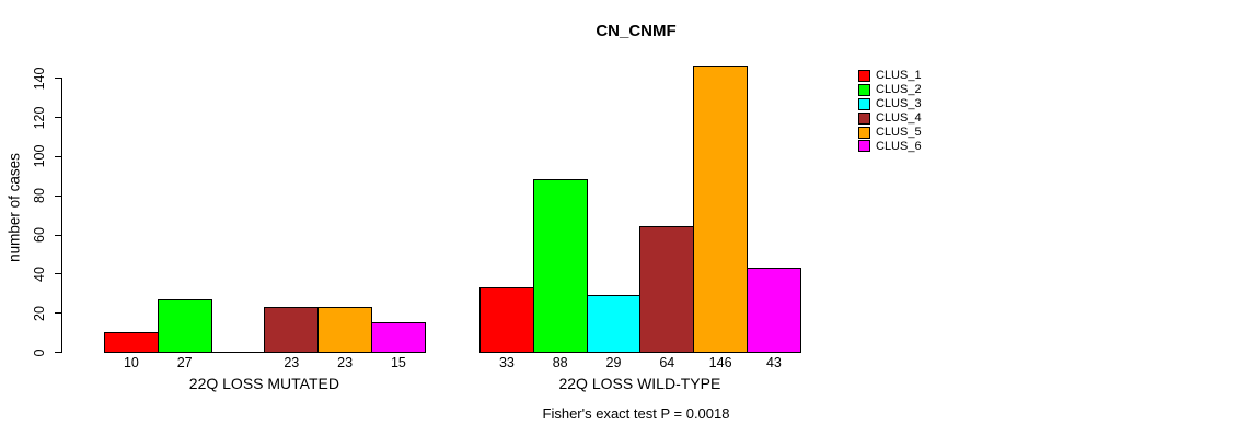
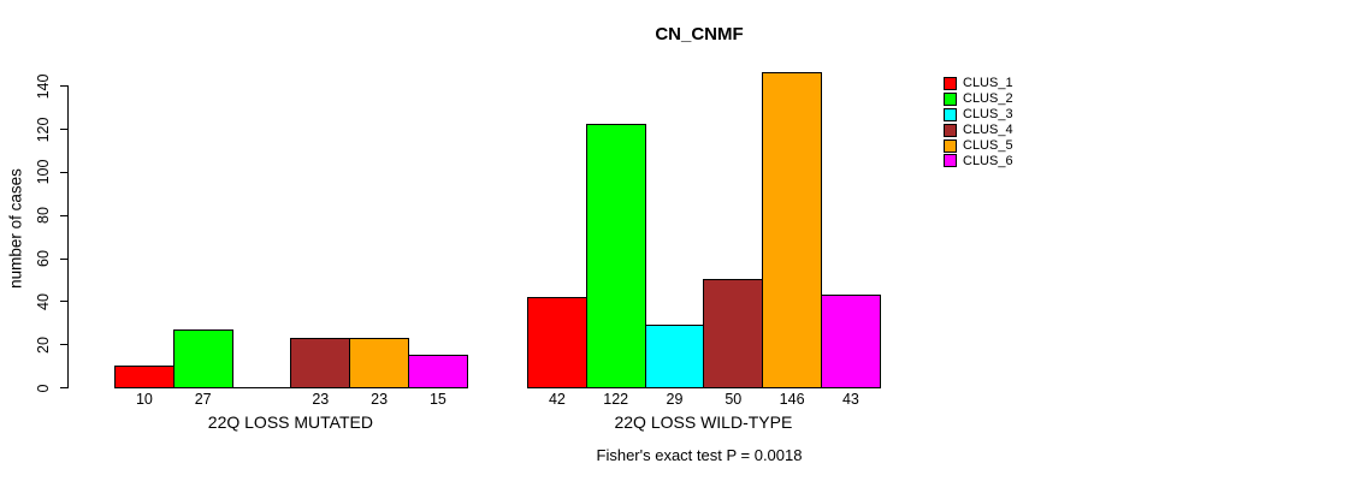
CLUS_1/22Q LOSS WILD-TYPE: 33 -> 42
CLUS_2/22Q LOSS WILD-TYPE: 88 -> 122
CLUS_4/22Q LOSS WILD-TYPE: 64 -> 50
